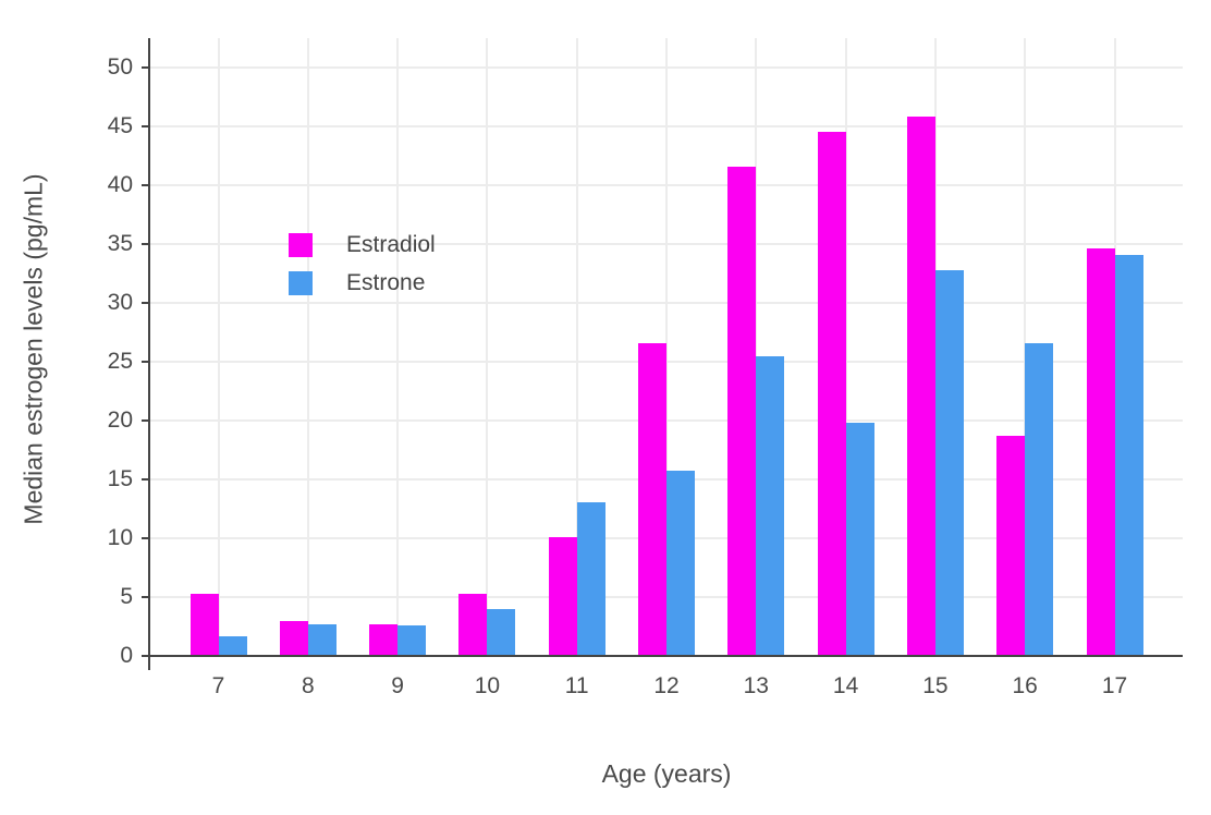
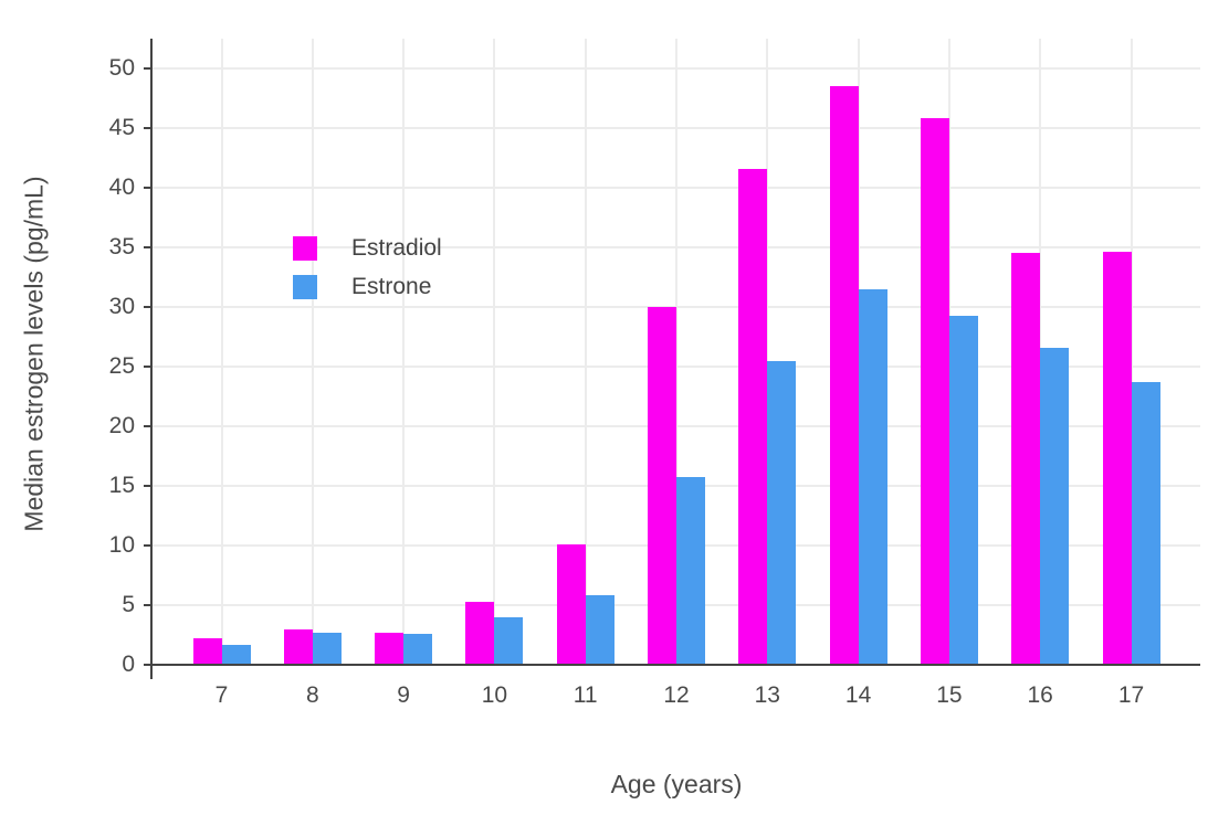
Estradiol/7: 5.3 -> 2.2
Estrone/11: 13.1 -> 5.8
Estradiol/12: 26.6 -> 30.0
Estradiol/14: 44.5 -> 48.5
Estrone/14: 19.8 -> 31.5
Estrone/15: 32.8 -> 29.3
Estradiol/16: 18.7 -> 34.5
Estrone/17: 34.1 -> 23.7
